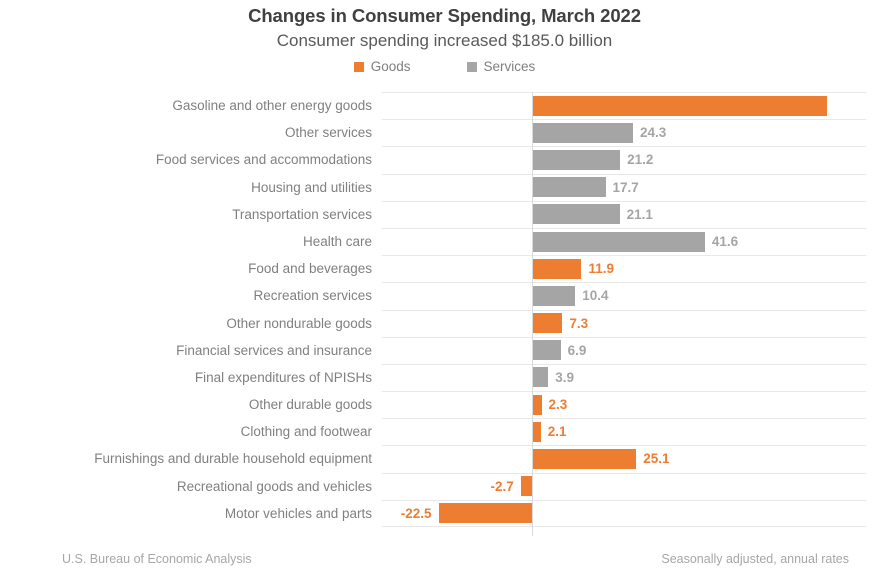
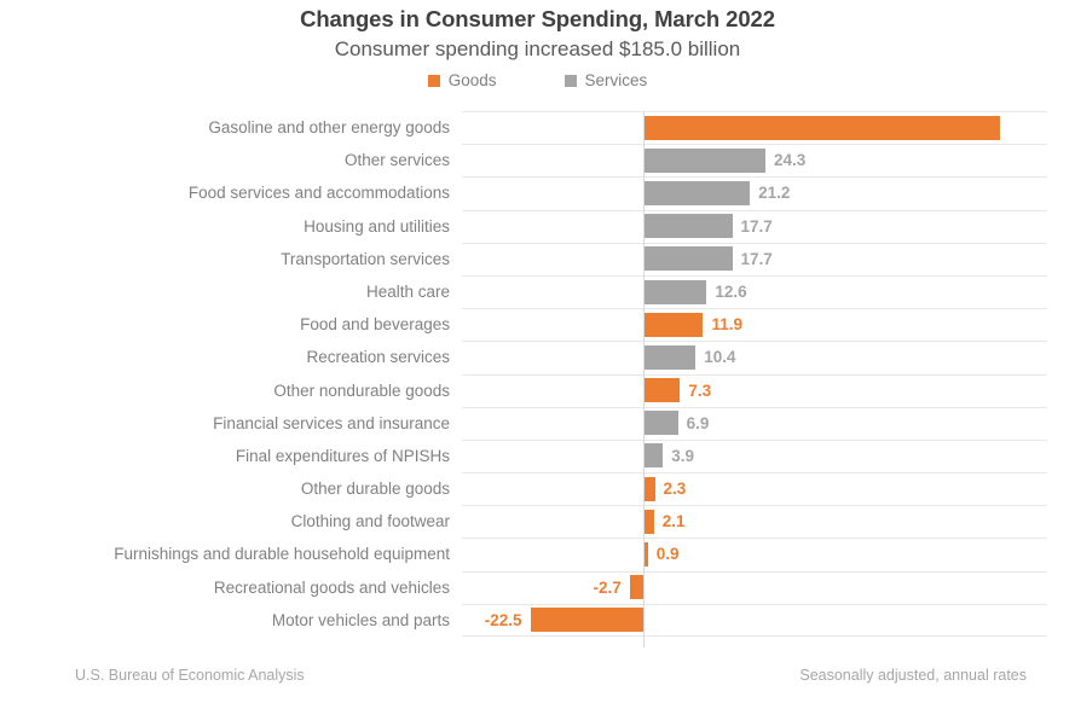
Transportation services: 21.1 -> 17.7
Health care: 41.6 -> 12.6
Furnishings and durable household equipment: 25.1 -> 0.9
